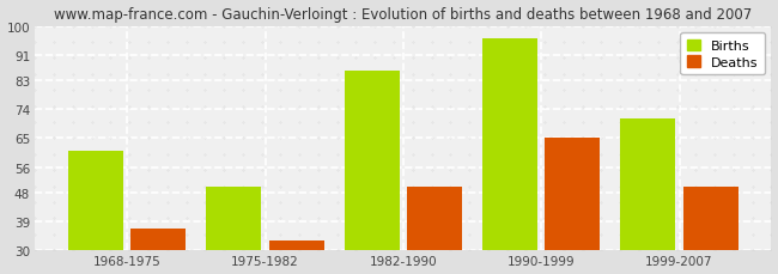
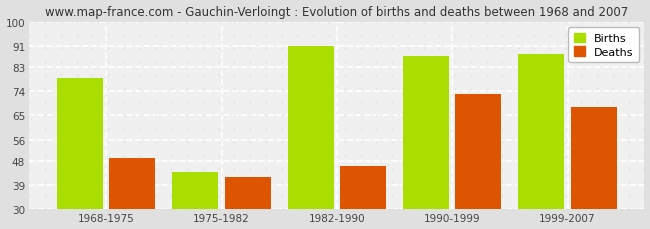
Births/1968-1975: 61 -> 79
Deaths/1968-1975: 37 -> 49
Births/1975-1982: 50 -> 44
Deaths/1975-1982: 33 -> 42
Births/1982-1990: 86 -> 91
Deaths/1982-1990: 50 -> 46
Births/1990-1999: 96 -> 87
Deaths/1990-1999: 65 -> 73
Births/1999-2007: 71 -> 88
Deaths/1999-2007: 50 -> 68
